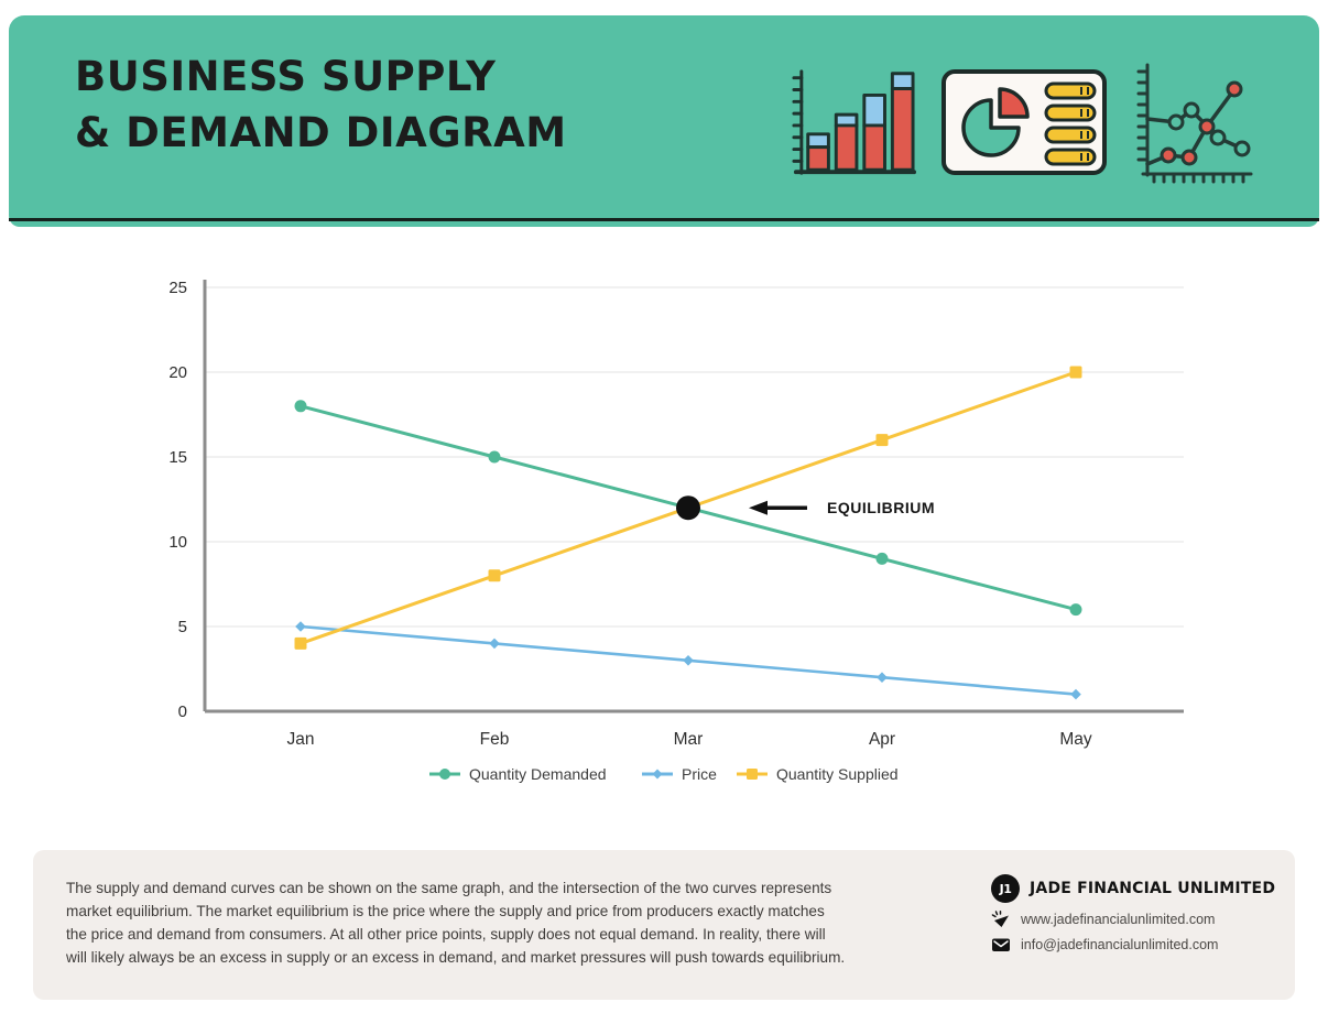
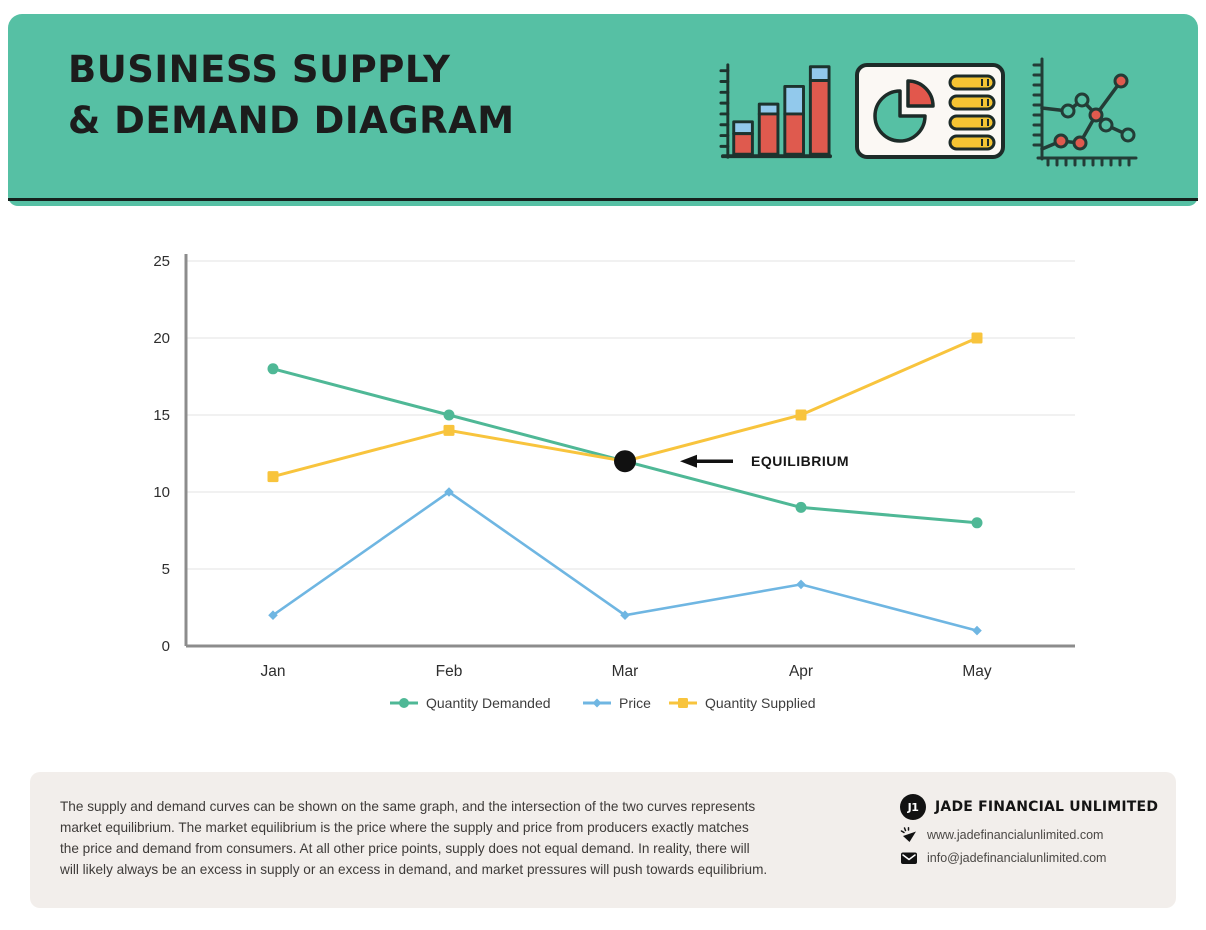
Price/Jan: 5 -> 2
Quantity Supplied/Jan: 4 -> 11
Price/Feb: 4 -> 10
Quantity Supplied/Feb: 8 -> 14
Price/Mar: 3 -> 2
Price/Apr: 2 -> 4
Quantity Supplied/Apr: 16 -> 15
Quantity Demanded/May: 6 -> 8
